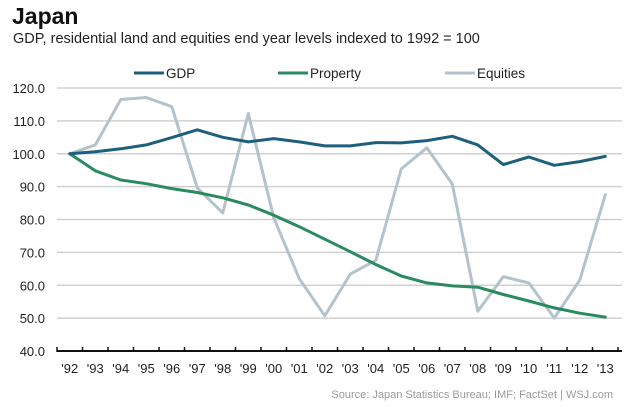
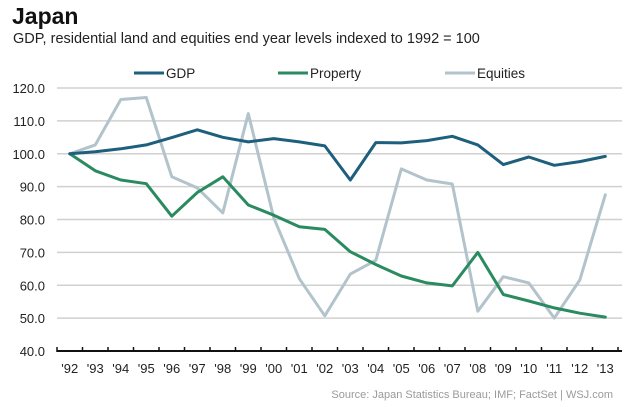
Property/'96: 89 -> 81
Equities/'96: 114 -> 93
Property/'98: 87 -> 93
Property/'02: 74 -> 77
GDP/'03: 102 -> 92
Equities/'06: 102 -> 92
Property/'08: 59 -> 70
